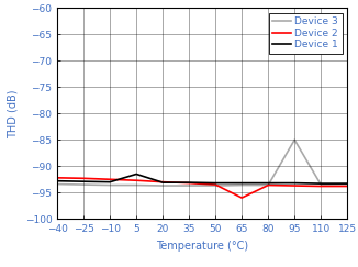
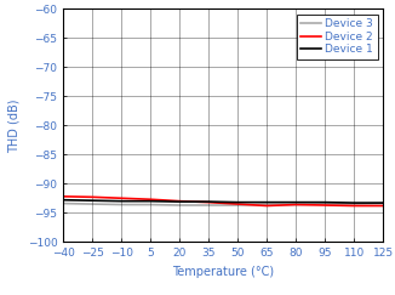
Device 1/5: -91.5 -> -93.0
Device 2/65: -96.0 -> -93.8
Device 3/95: -85.0 -> -93.5
